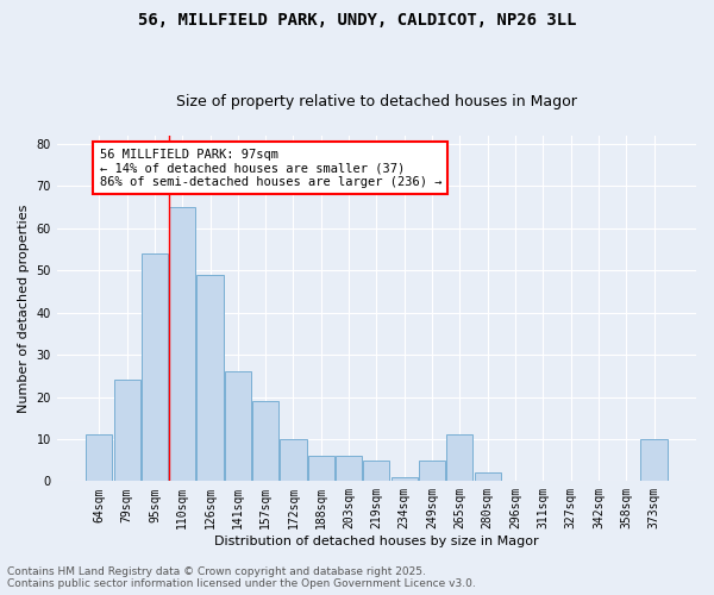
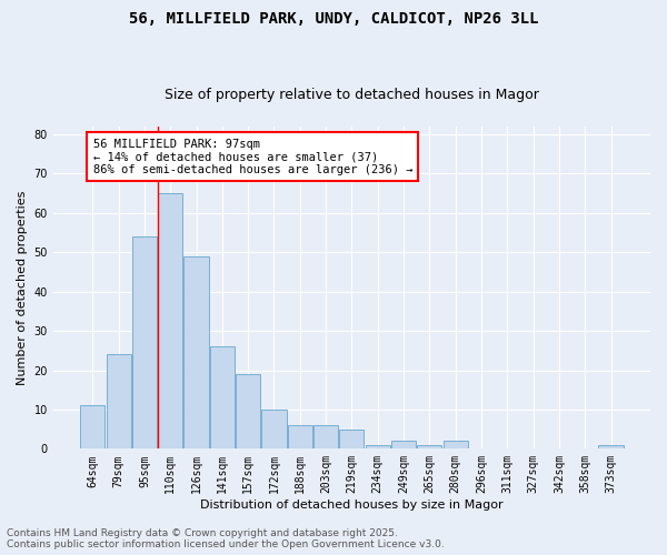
249sqm: 5 -> 2
265sqm: 11 -> 1
373sqm: 10 -> 1
